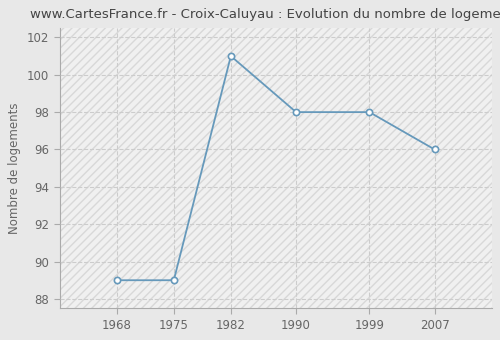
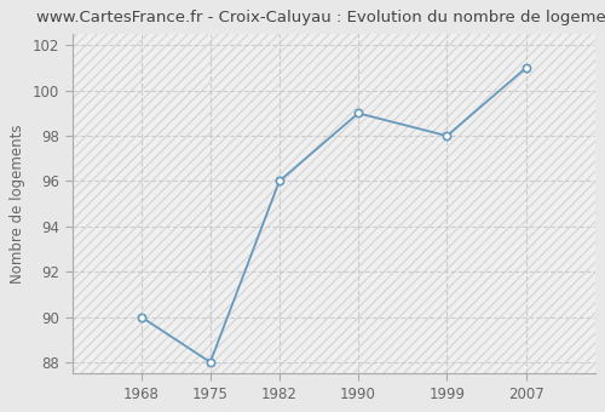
1968: 89 -> 90
1975: 89 -> 88
1982: 101 -> 96
1990: 98 -> 99
2007: 96 -> 101
